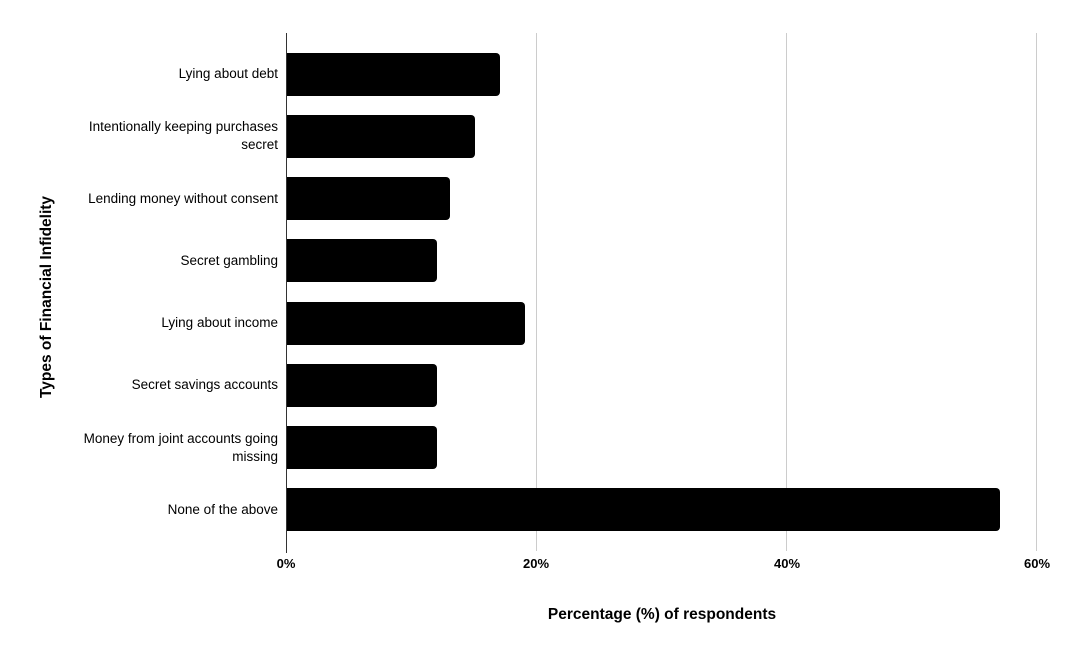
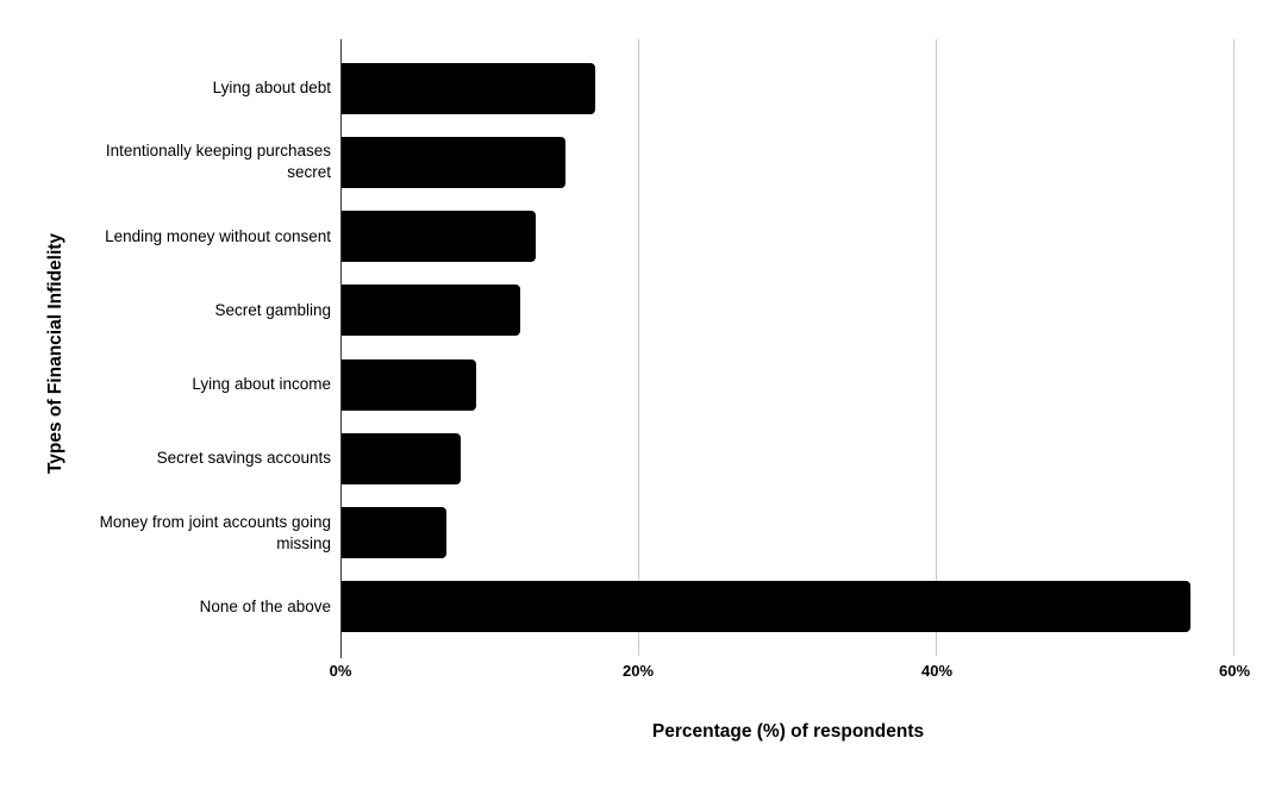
Lying about income: 19% -> 9%
Secret savings accounts: 12% -> 8%
Money from joint accounts going missing: 12% -> 7%
